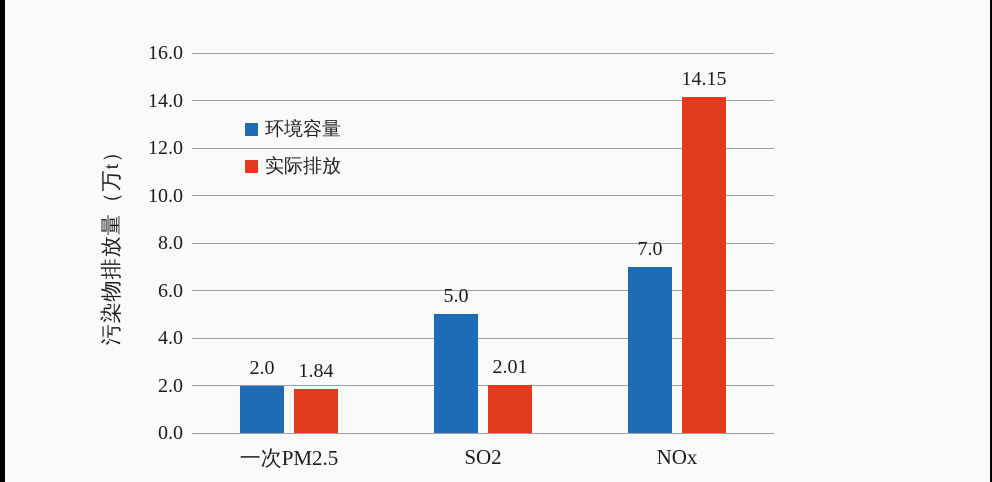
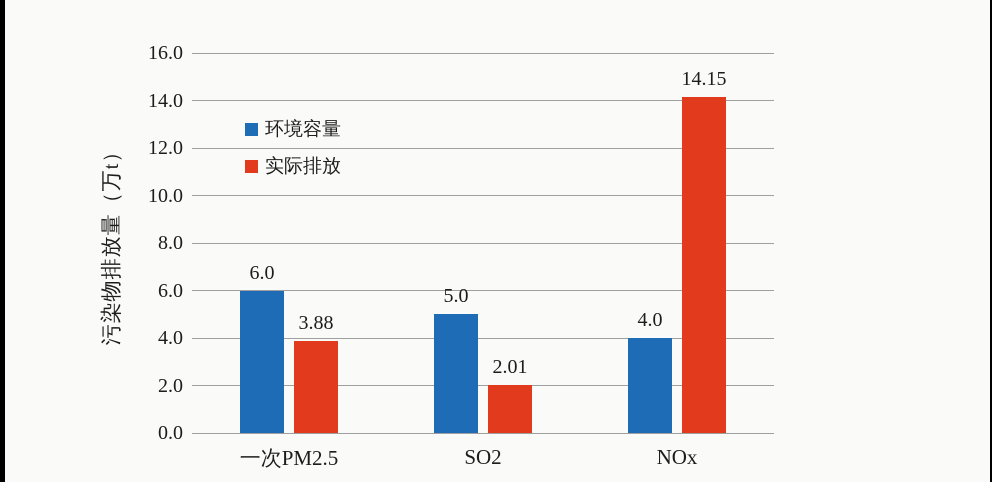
环境容量/一次PM2.5: 2.0 -> 6.0
实际排放/一次PM2.5: 1.84 -> 3.88
环境容量/NOx: 7.0 -> 4.0
